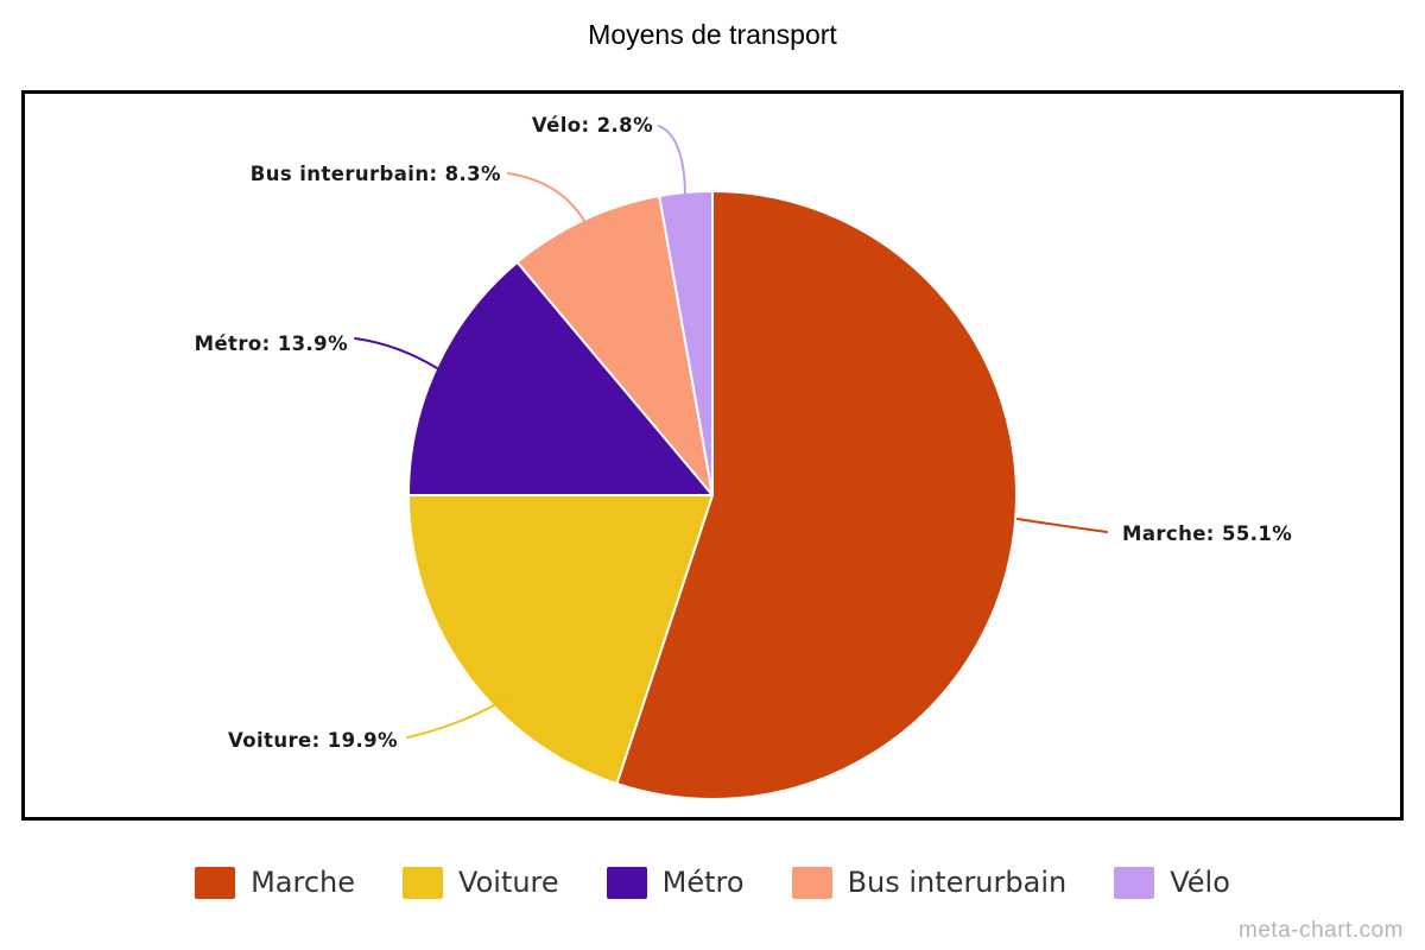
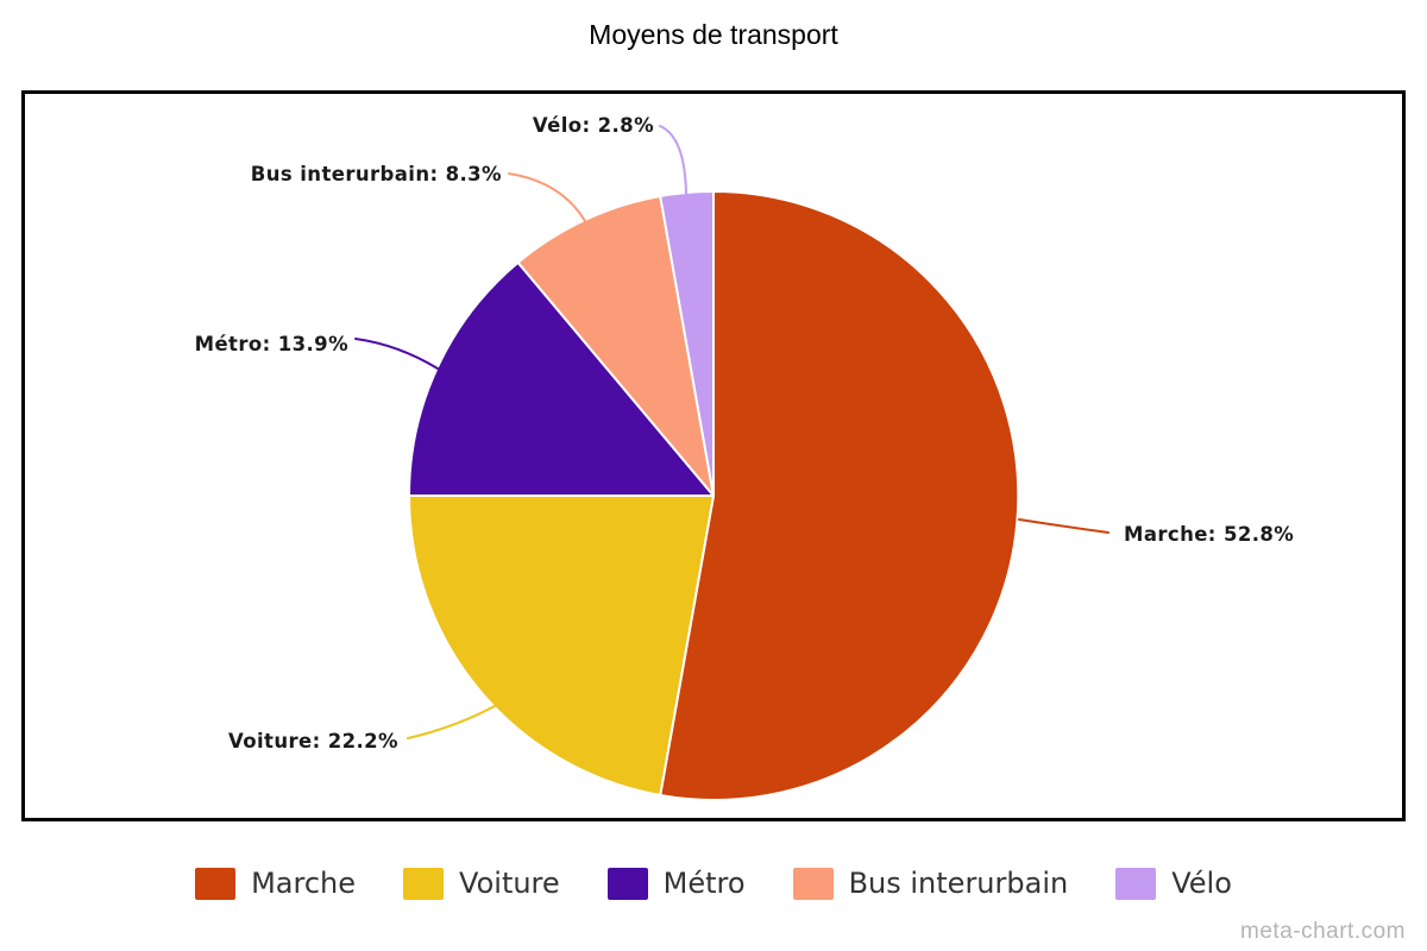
Marche: 55.1% -> 52.8%
Voiture: 19.9% -> 22.2%
